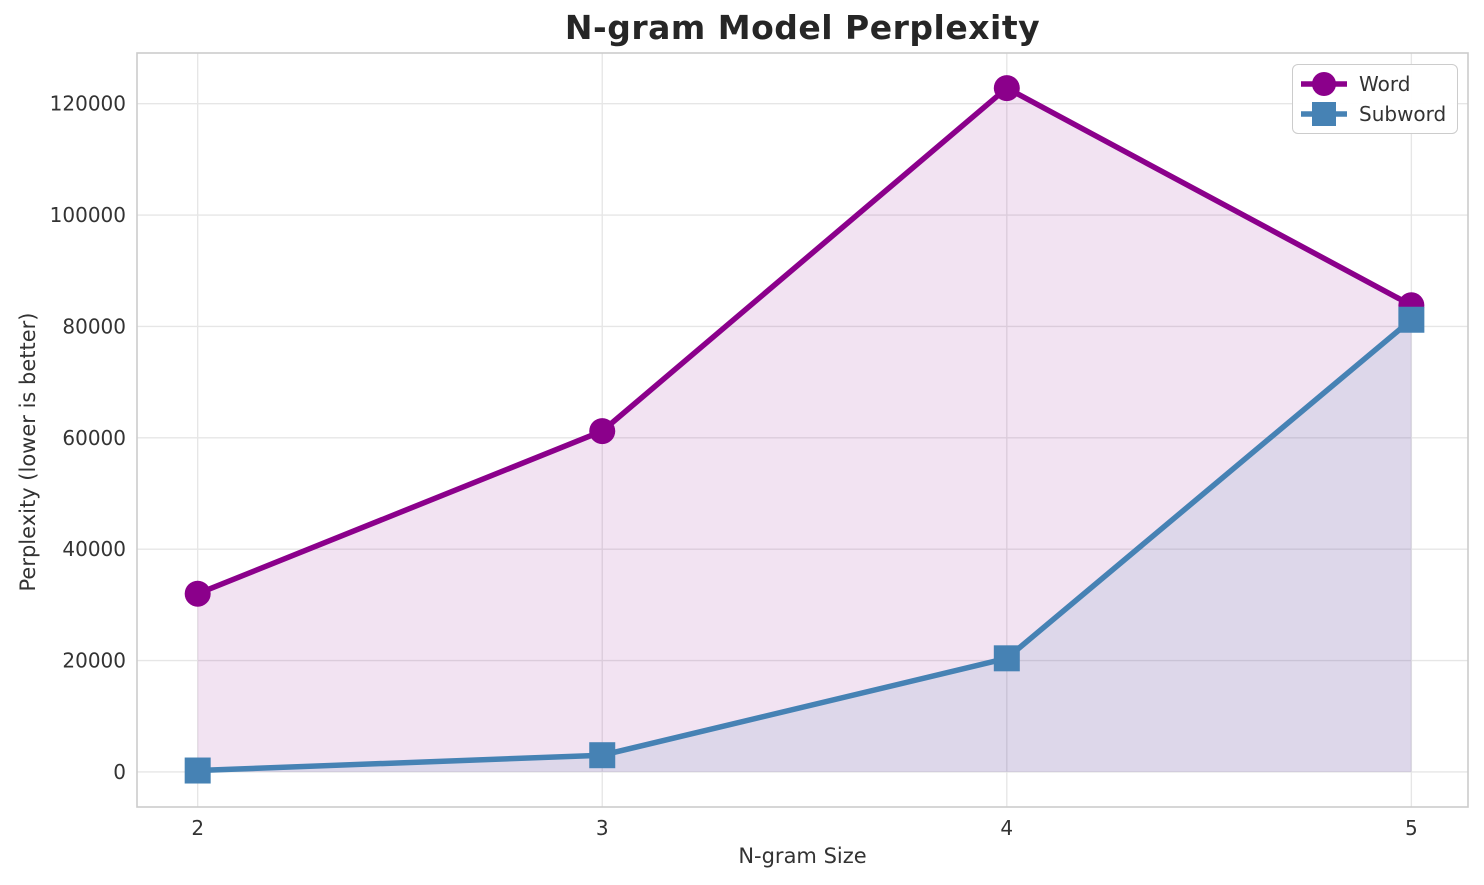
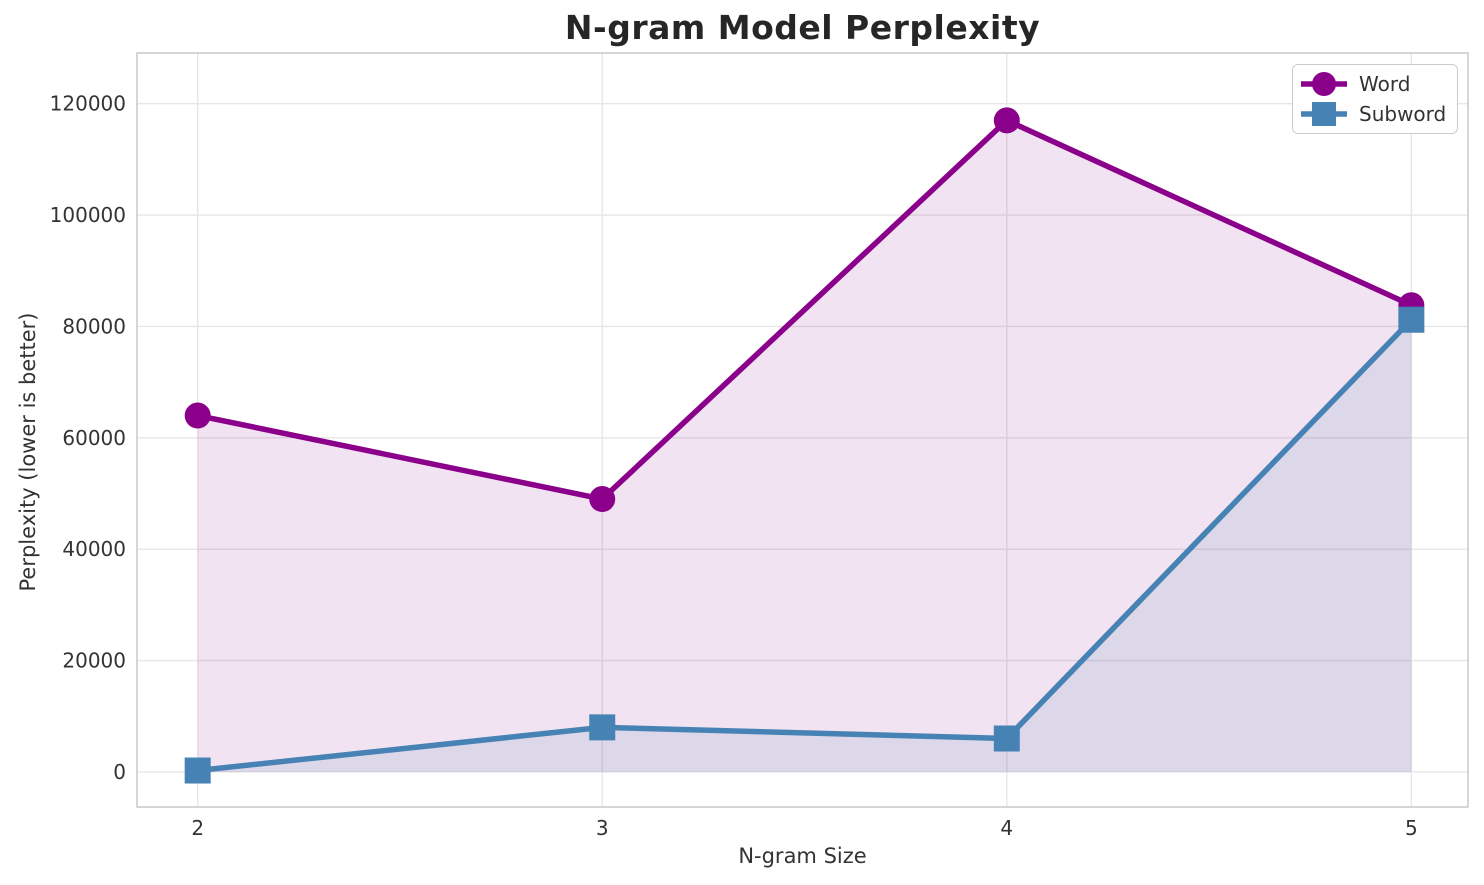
Word/2: 32000 -> 64000
Word/3: 61000 -> 49000
Subword/3: 3000 -> 8000
Word/4: 123000 -> 117000
Subword/4: 20000 -> 6000
